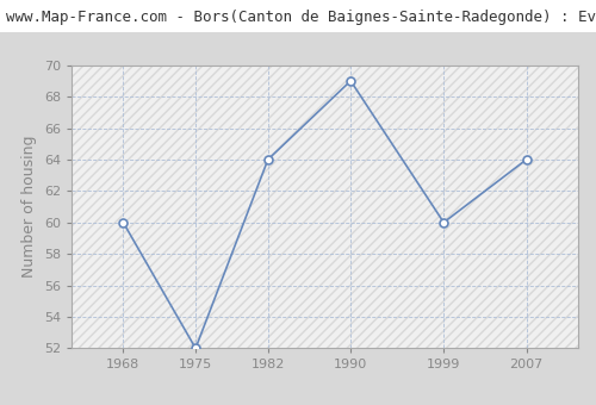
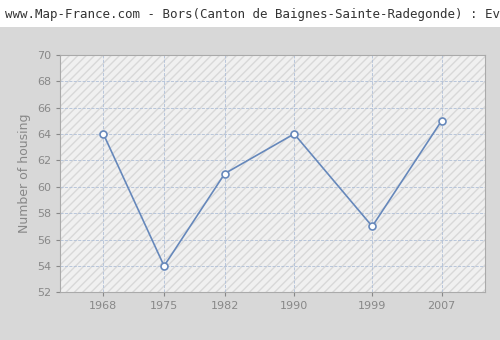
1968: 60 -> 64
1975: 52 -> 54
1982: 64 -> 61
1990: 69 -> 64
1999: 60 -> 57
2007: 64 -> 65
